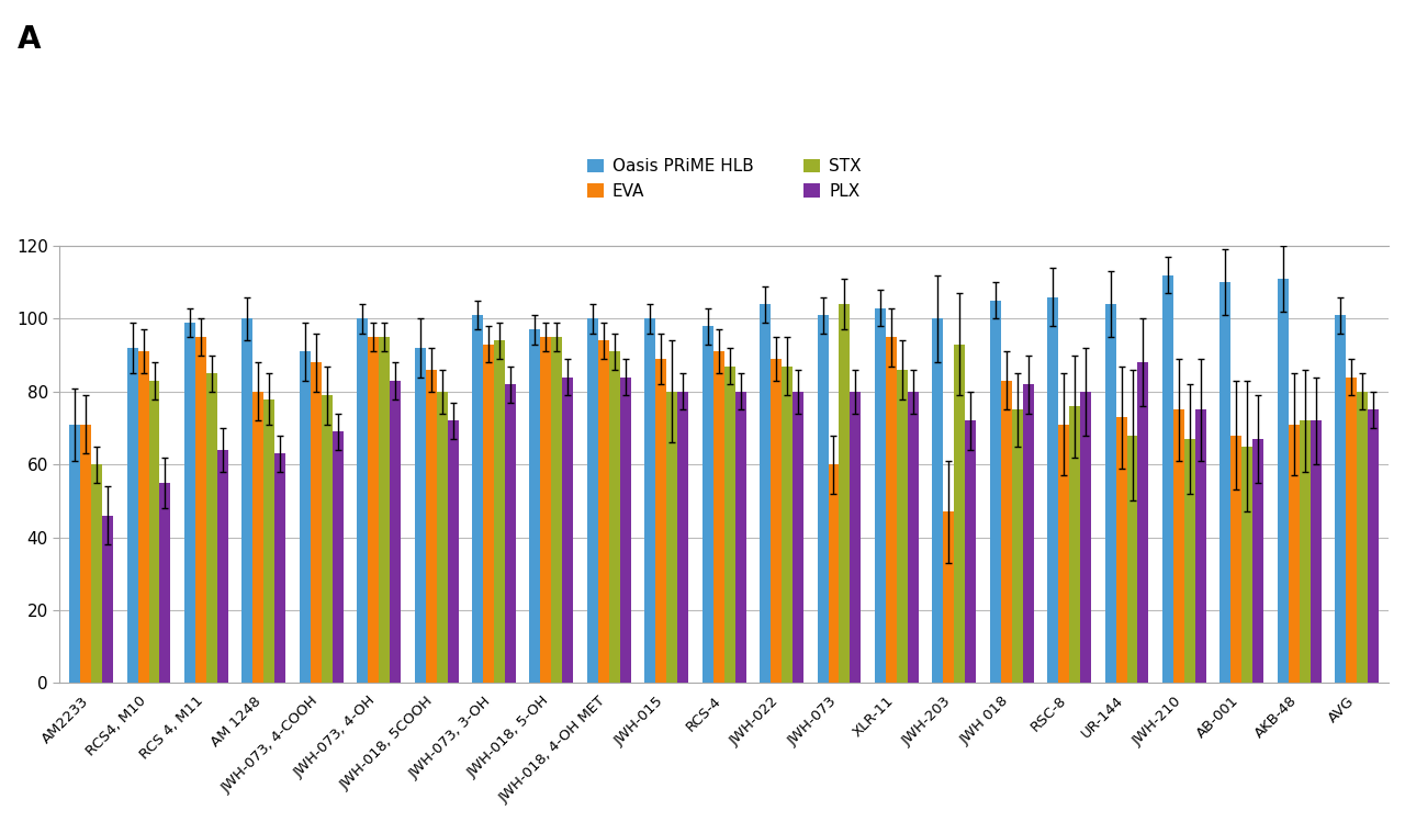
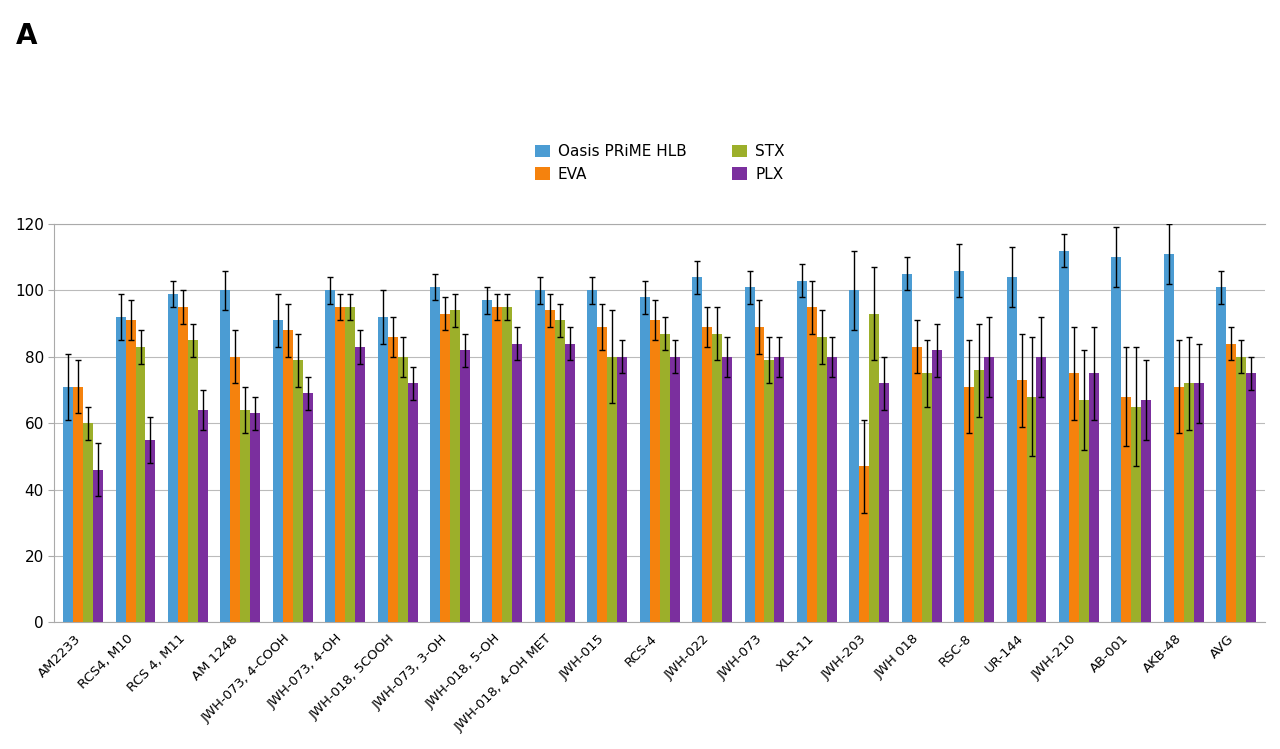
STX/AM 1248: 78 -> 64
EVA/JWH-073: 60 -> 89
STX/JWH-073: 104 -> 79
PLX/UR-144: 88 -> 80
